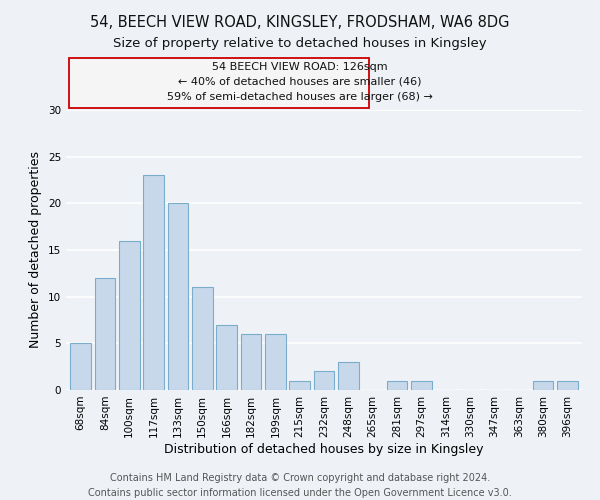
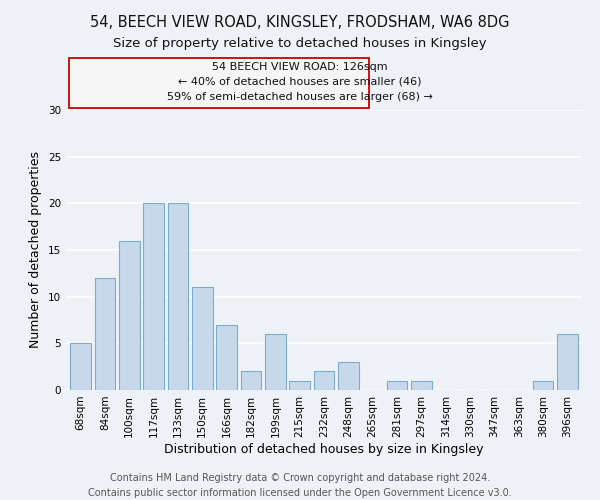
117sqm: 23 -> 20
182sqm: 6 -> 2
396sqm: 1 -> 6
